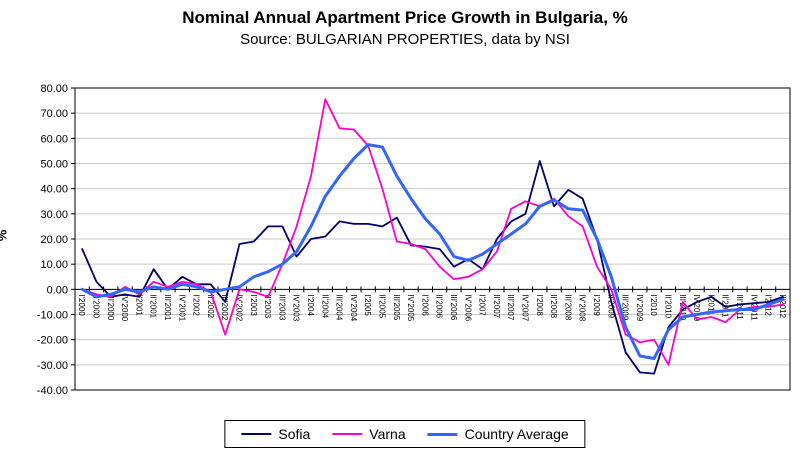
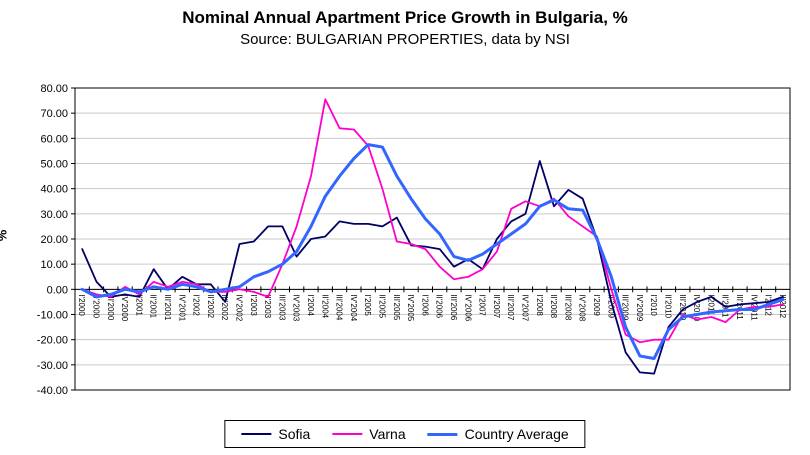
Varna/III'2002: -18 -> -1
Varna/I'2009: 9 -> 21
Varna/II'2010: -30 -> -20
Varna/III'2010: -5 -> -10
